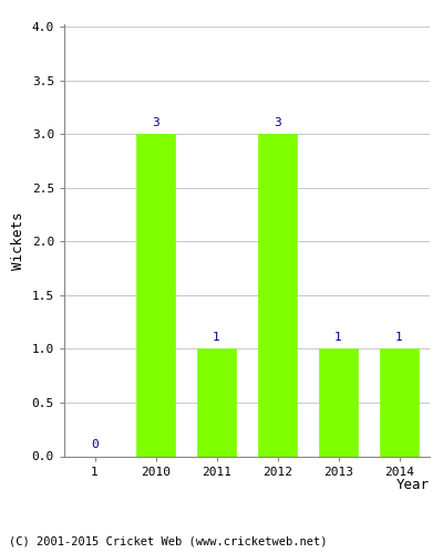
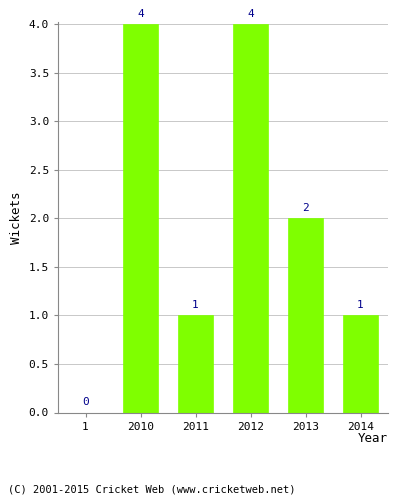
2010: 3 -> 4
2012: 3 -> 4
2013: 1 -> 2
